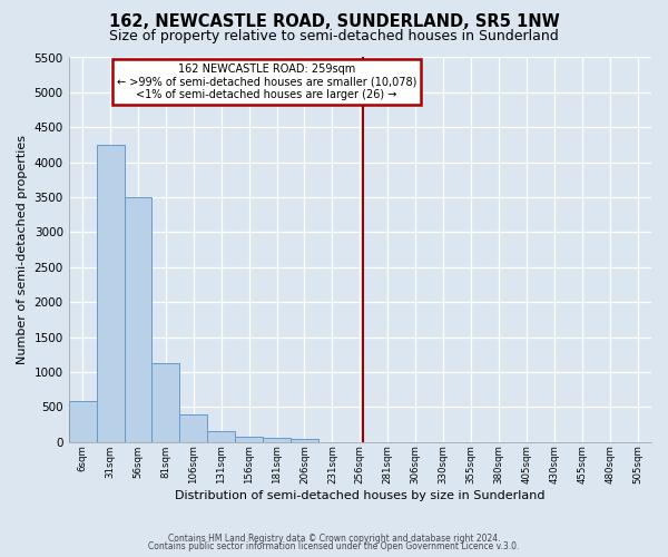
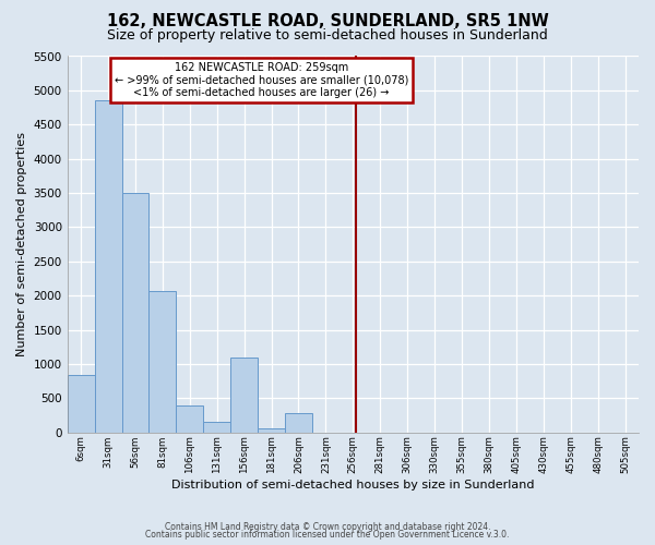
6sqm: 580 -> 840
31sqm: 4250 -> 4860
81sqm: 1130 -> 2060
156sqm: 70 -> 1100
206sqm: 40 -> 280
